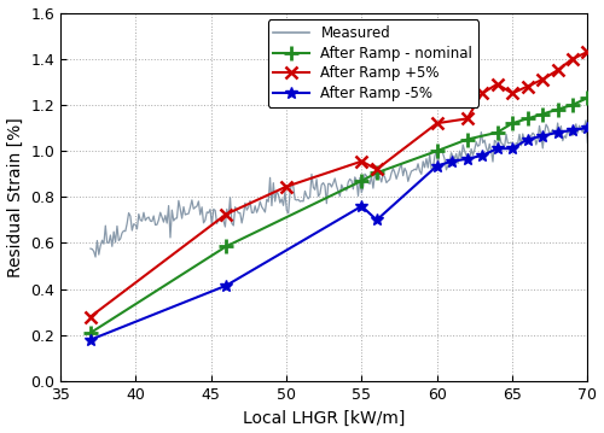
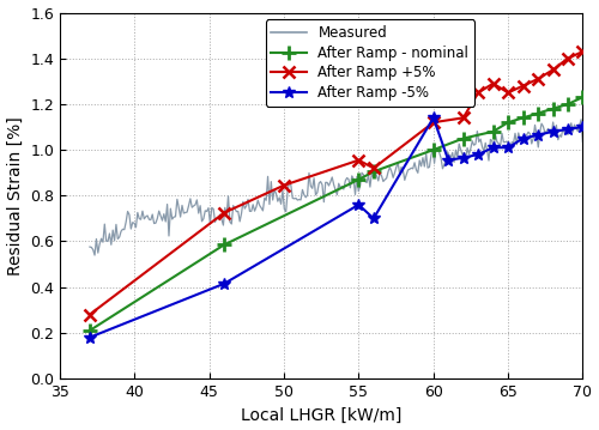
After Ramp -5%/60: 0.94 -> 1.14
